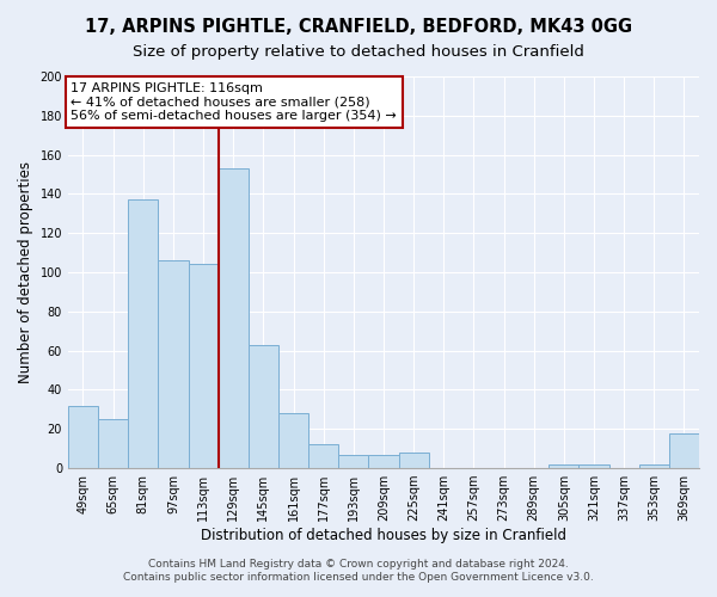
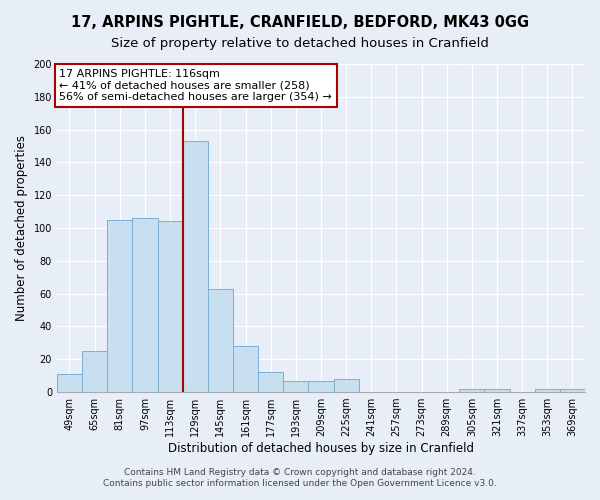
49sqm: 32 -> 11
81sqm: 137 -> 105
369sqm: 18 -> 2
